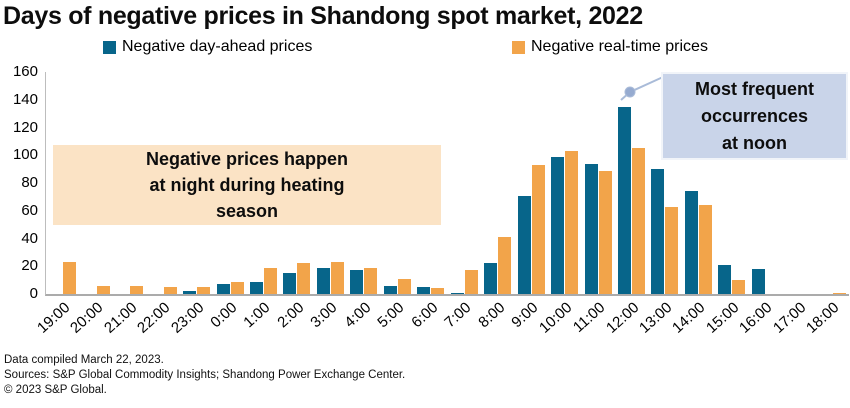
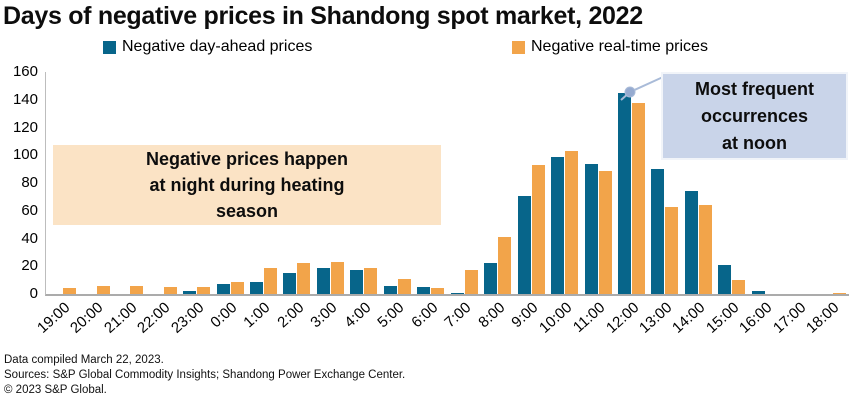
Negative real-time prices/19:00: 23 -> 4
Negative day-ahead prices/12:00: 135 -> 145
Negative real-time prices/12:00: 105 -> 138
Negative day-ahead prices/16:00: 18 -> 2
